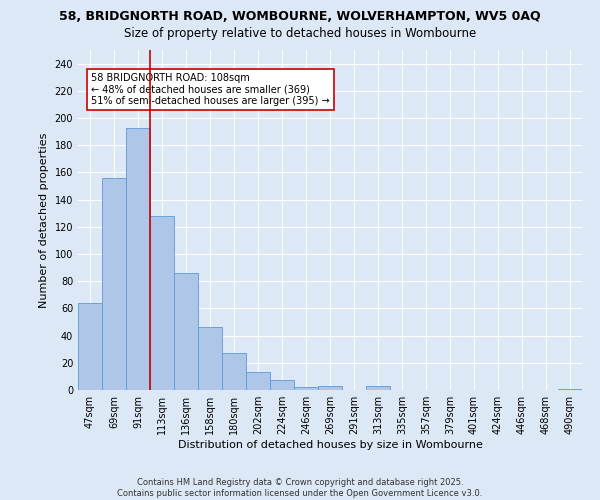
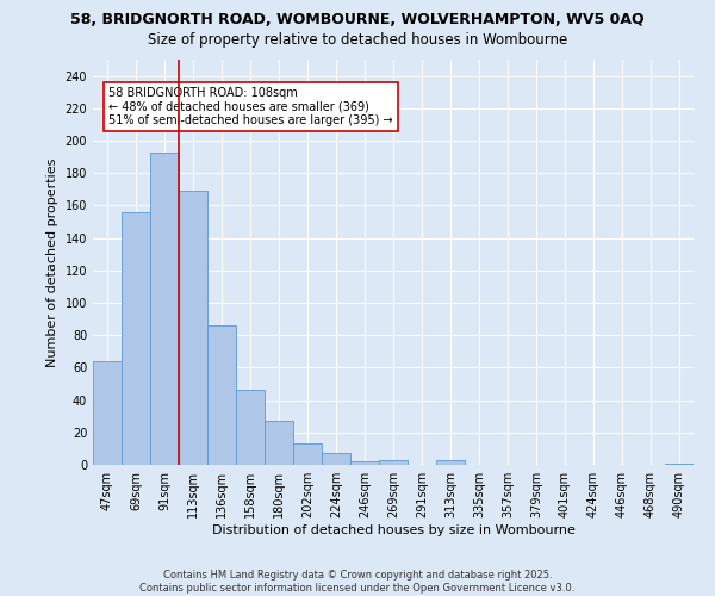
113sqm: 128 -> 169
